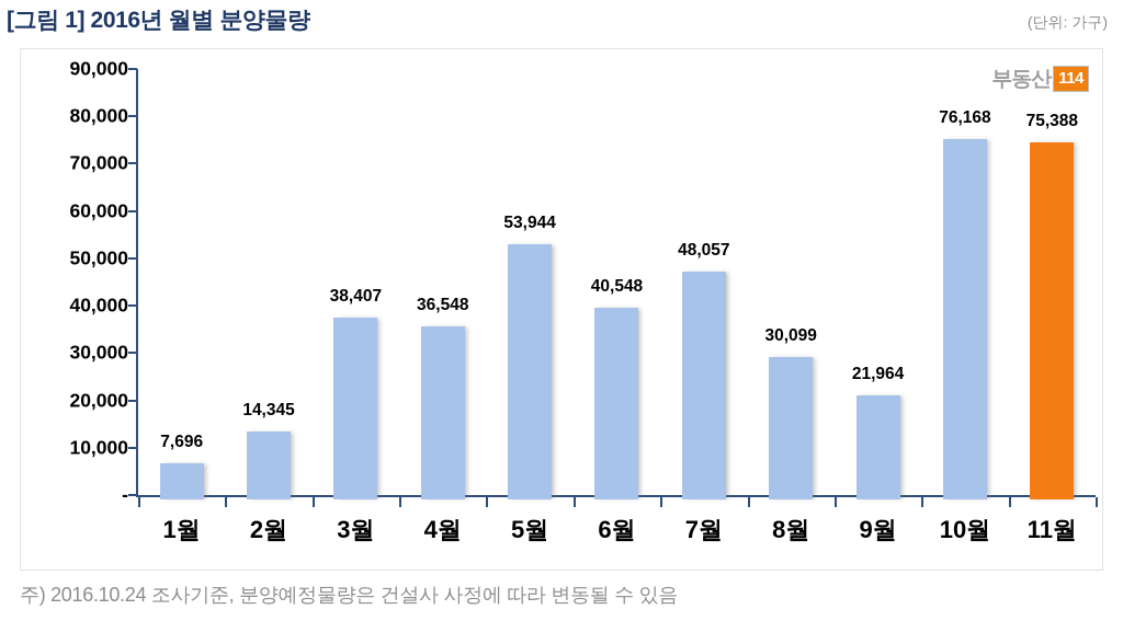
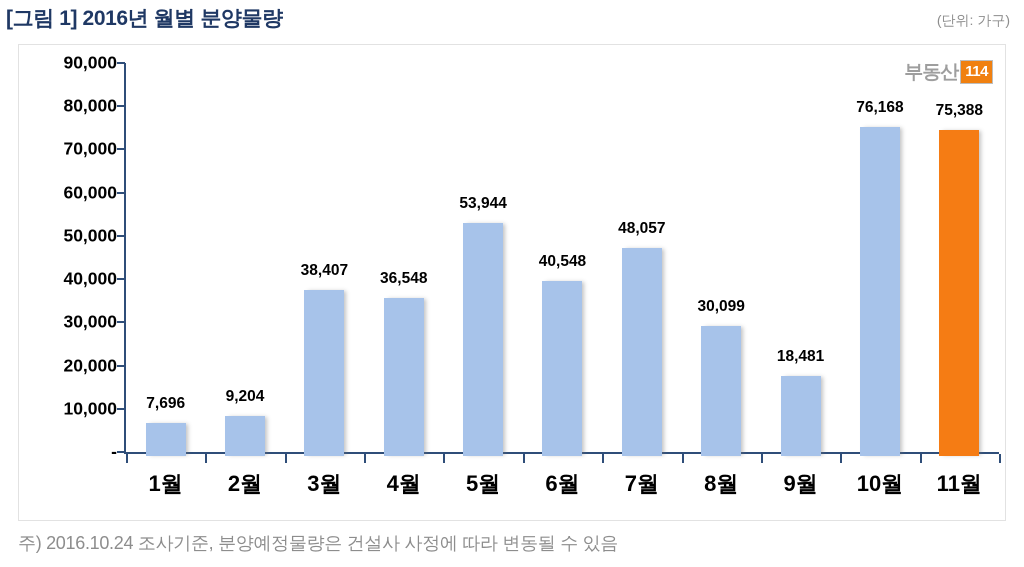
2월: 14,345 -> 9,204
9월: 21,964 -> 18,481
